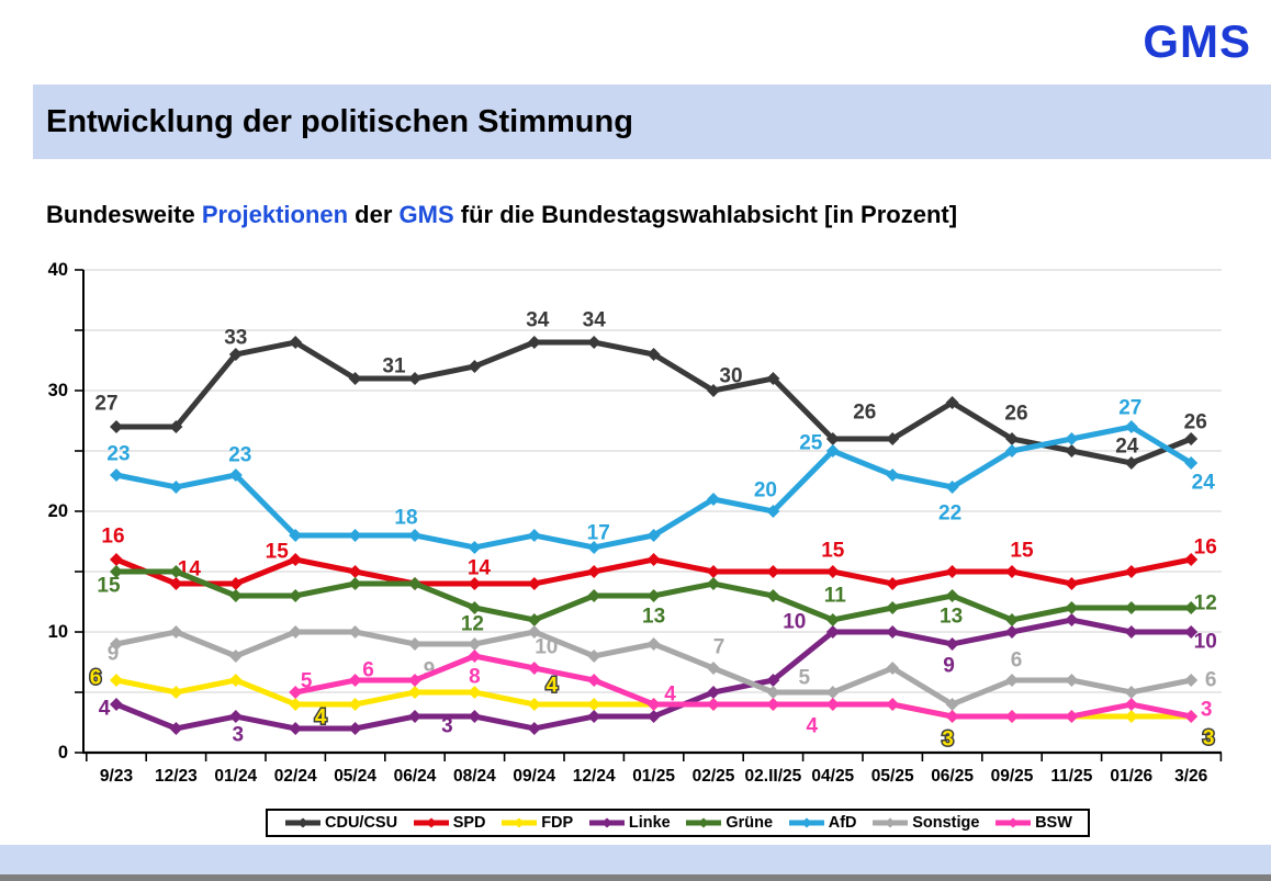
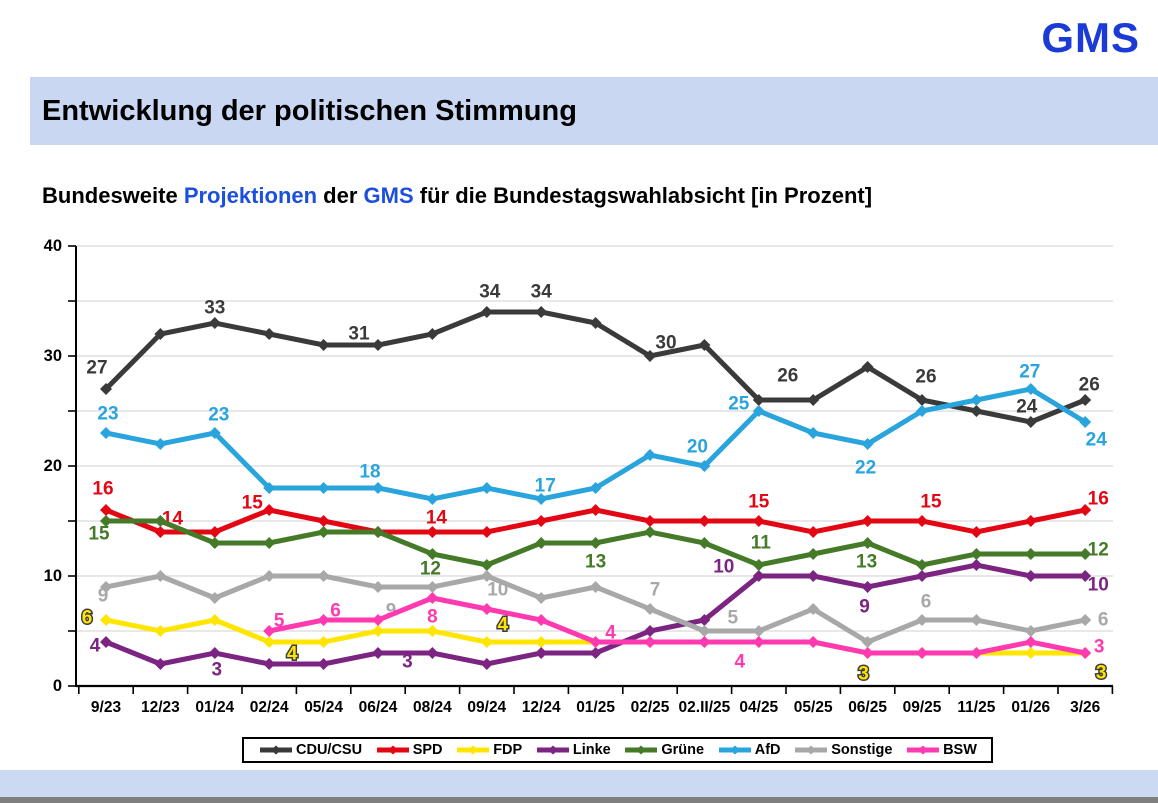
CDU/CSU/12/23: 27 -> 32
CDU/CSU/02/24: 34 -> 32
